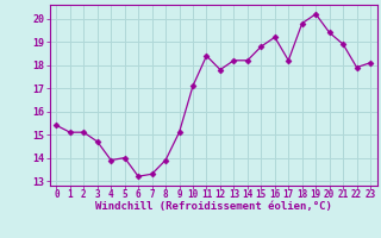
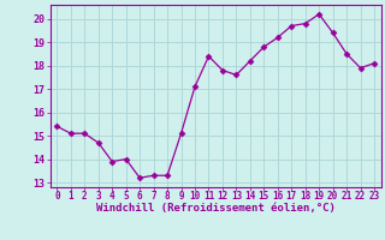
8: 13.9 -> 13.3
13: 18.2 -> 17.6
17: 18.2 -> 19.7
21: 18.9 -> 18.5
